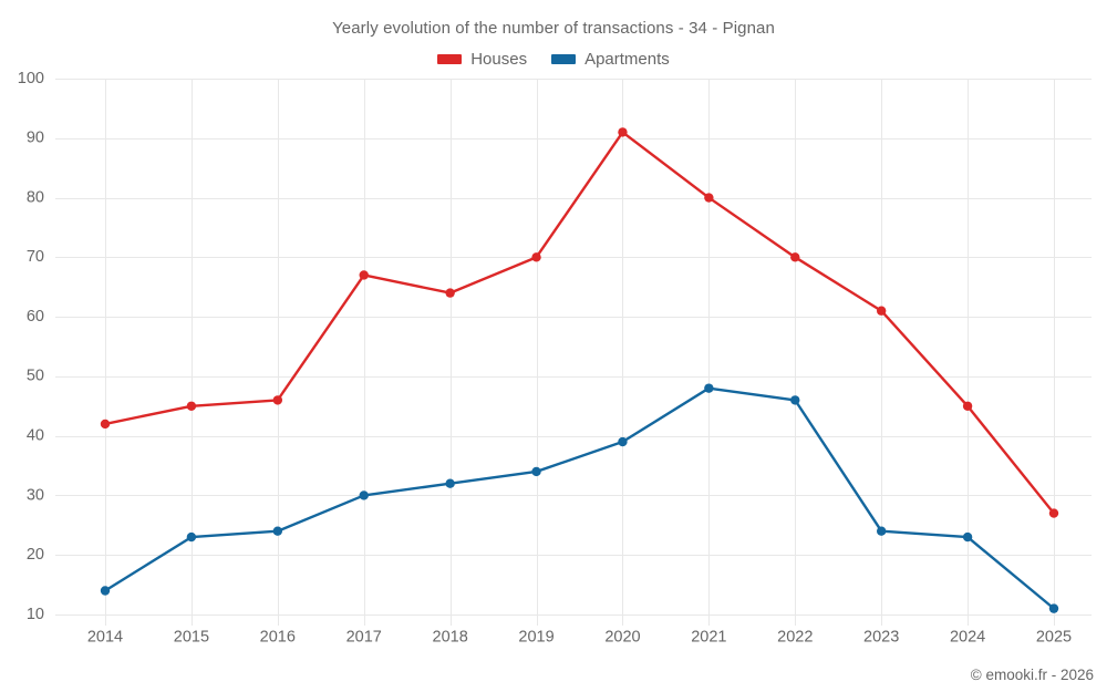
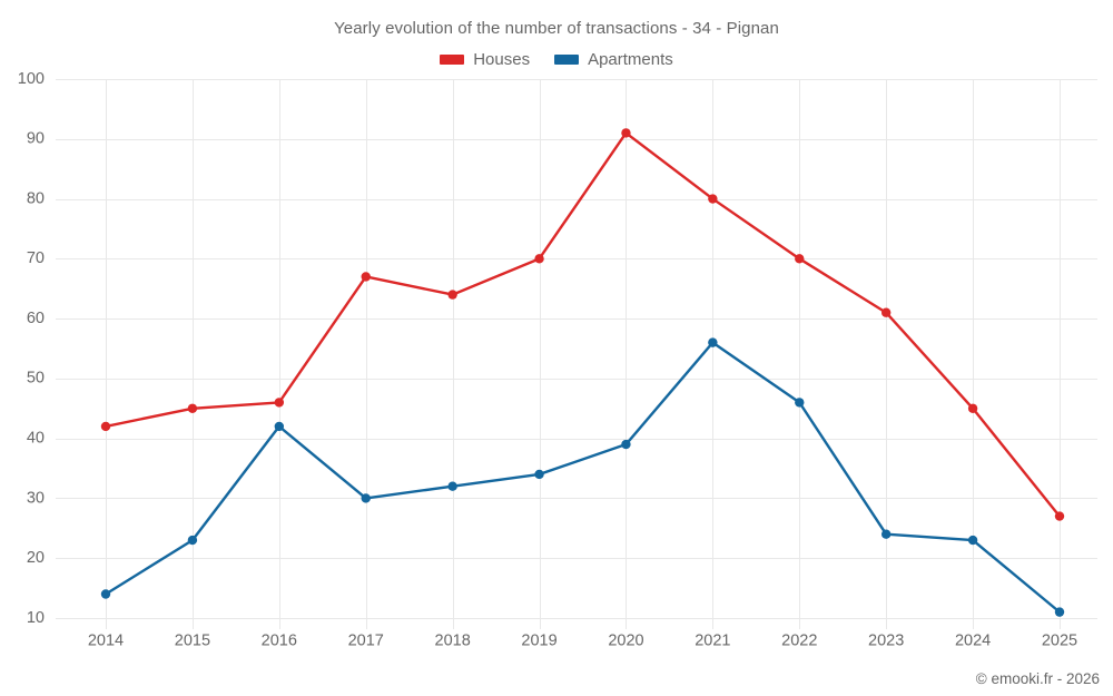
Apartments/2016: 24 -> 42
Apartments/2021: 48 -> 56
